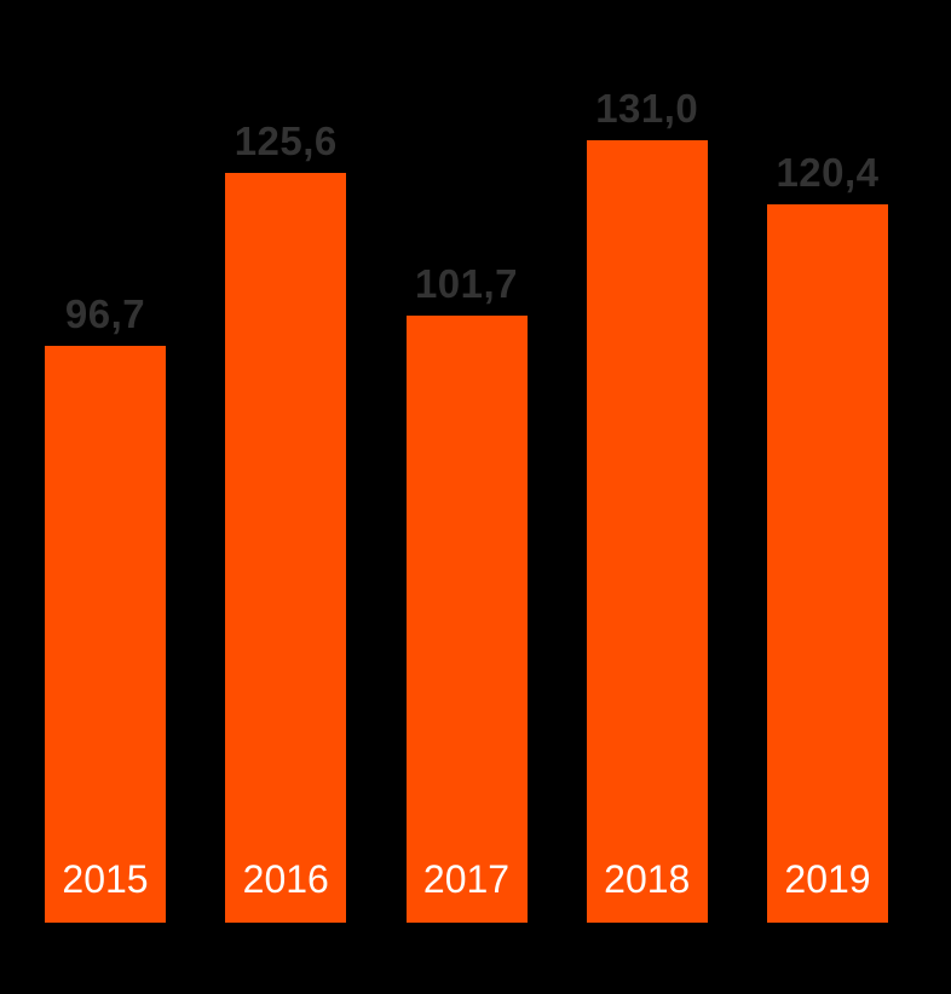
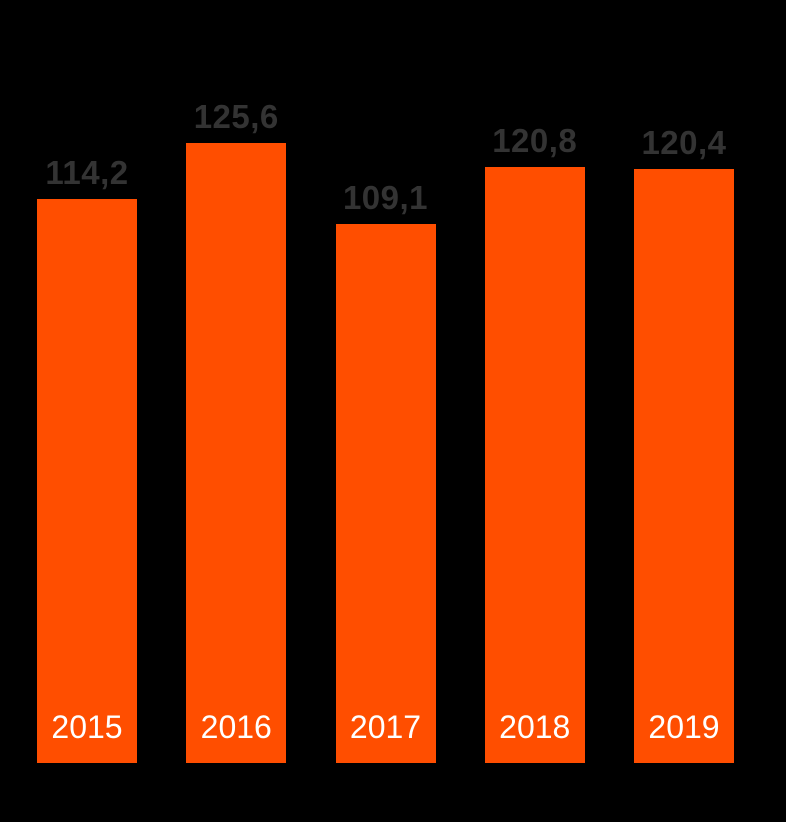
2015: 96,7 -> 114,2
2017: 101,7 -> 109,1
2018: 131,0 -> 120,8
